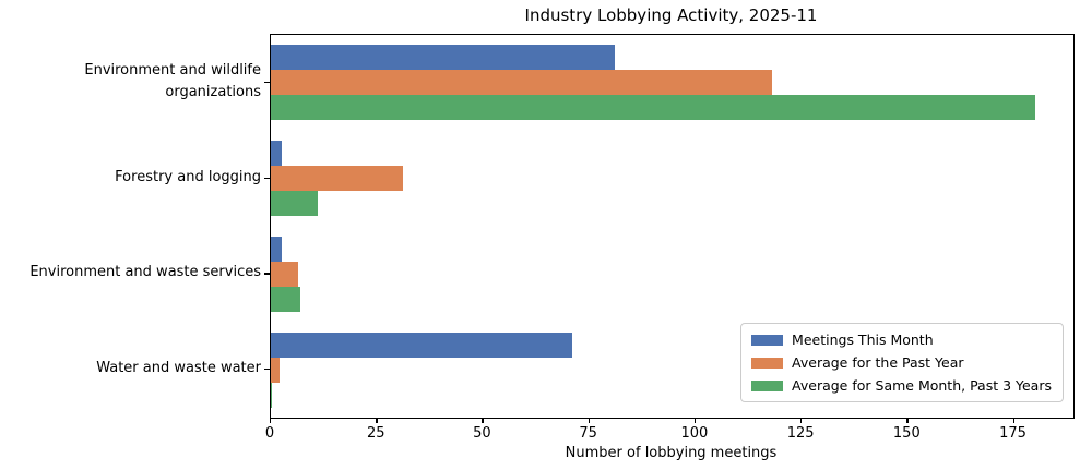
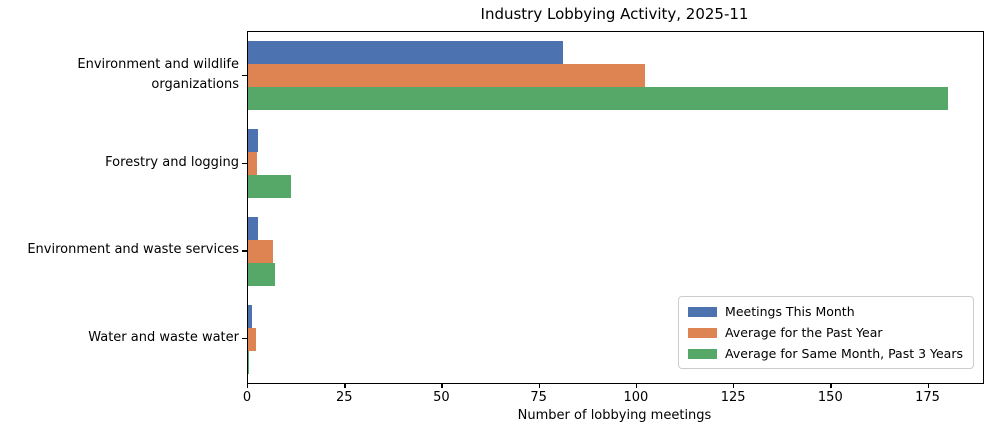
Average for the Past Year/Environment and wildlife organizations: 118 -> 102
Average for the Past Year/Forestry and logging: 31 -> 2
Meetings This Month/Water and waste water: 71 -> 1
